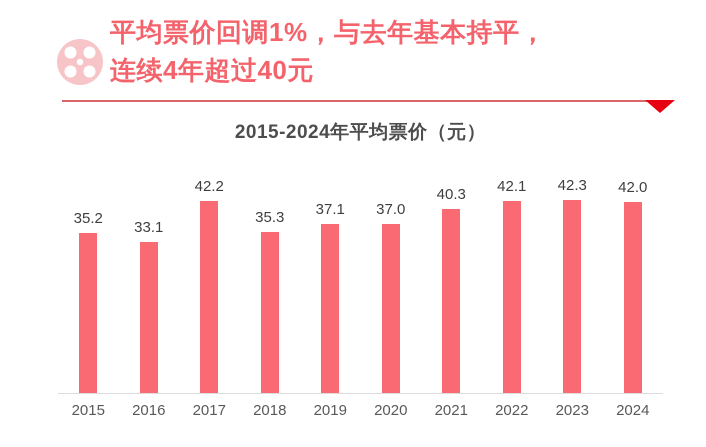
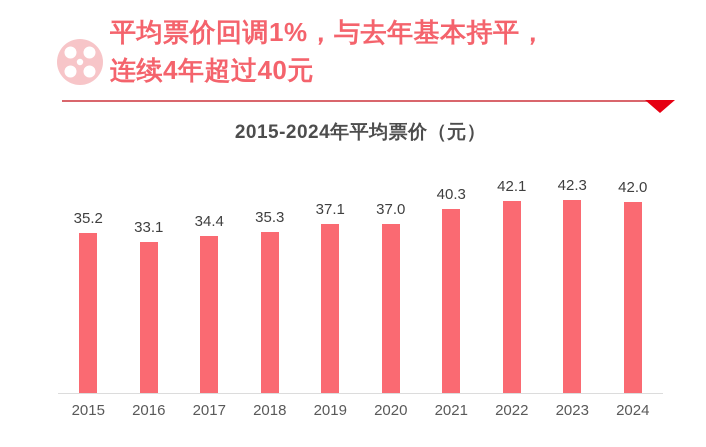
2017: 42.2 -> 34.4
